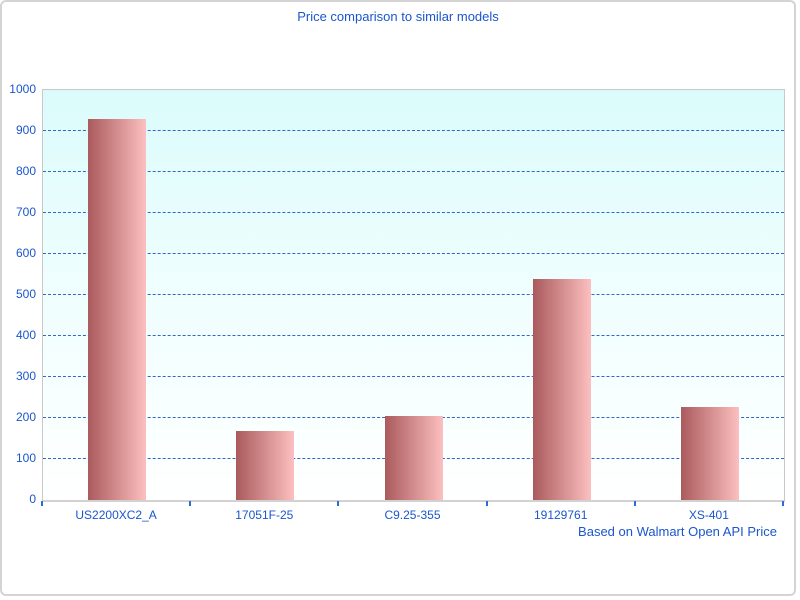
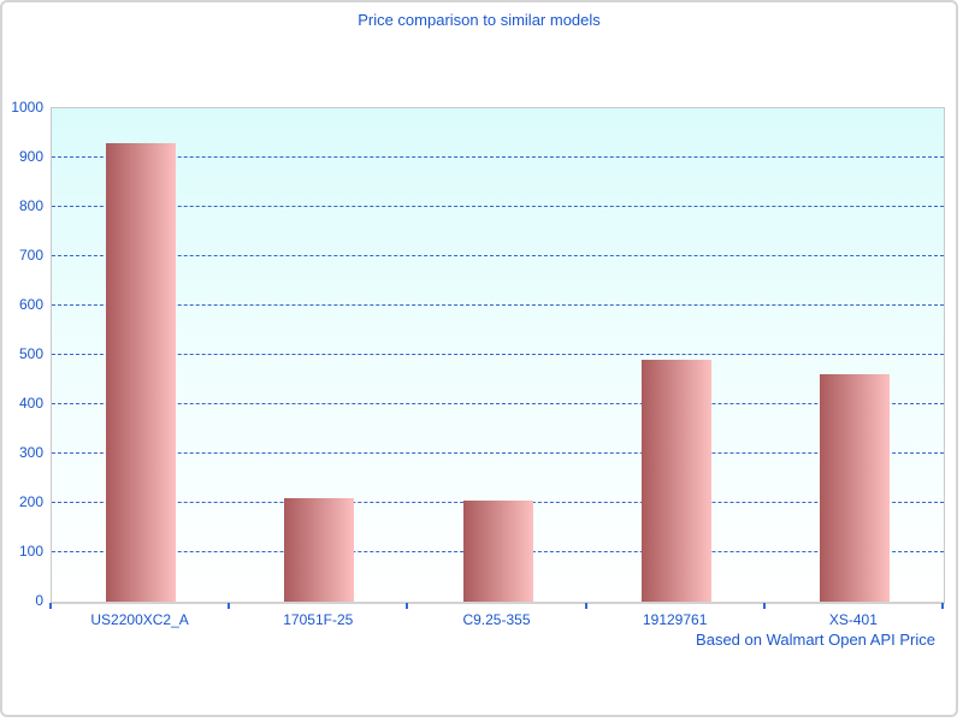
17051F-25: 170 -> 210
19129761: 540 -> 490
XS-401: 230 -> 460
